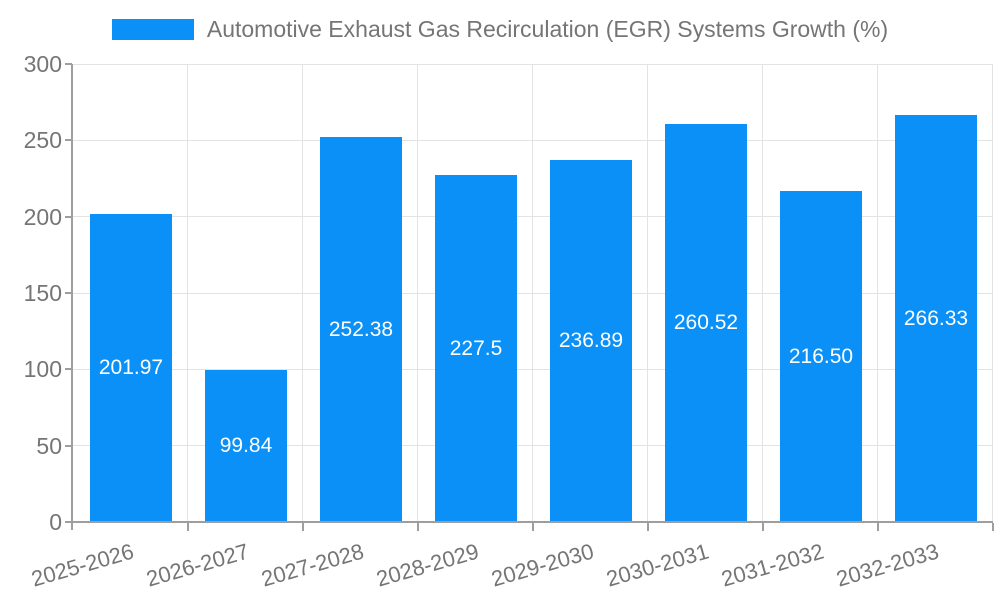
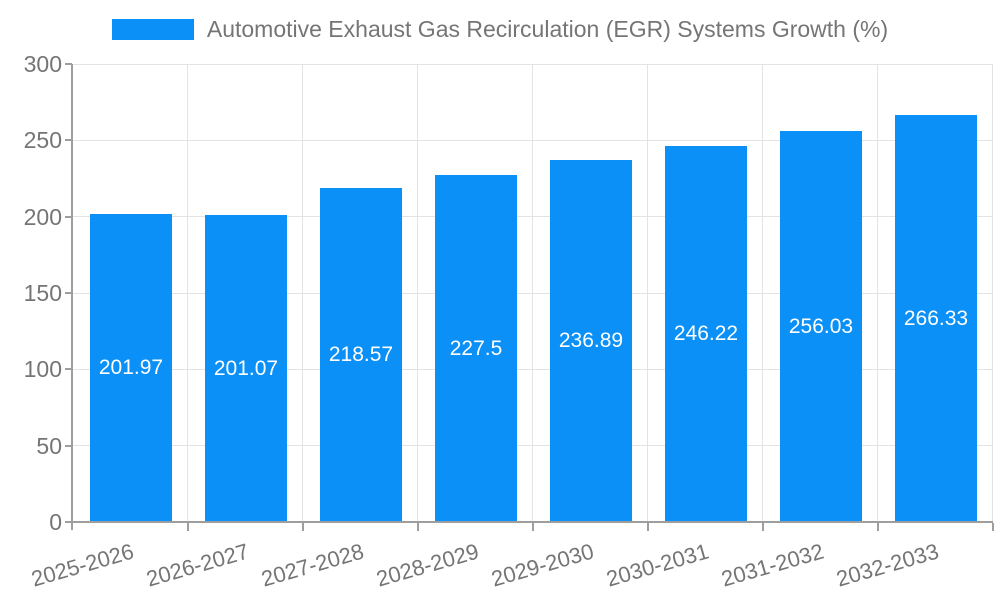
2026-2027: 99.84 -> 201.07
2027-2028: 252.38 -> 218.57
2030-2031: 260.52 -> 246.22
2031-2032: 216.50 -> 256.03
